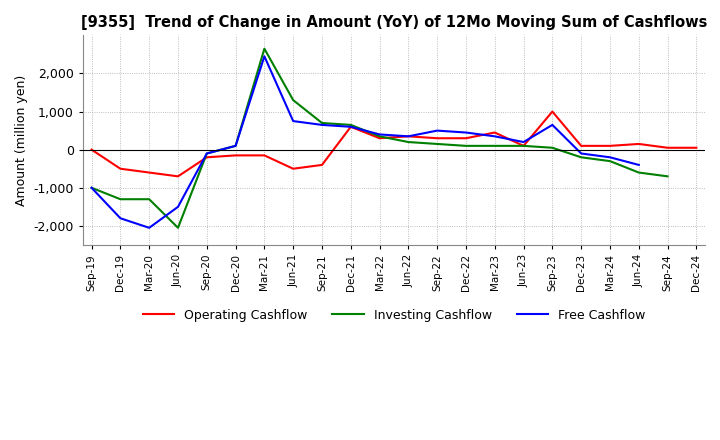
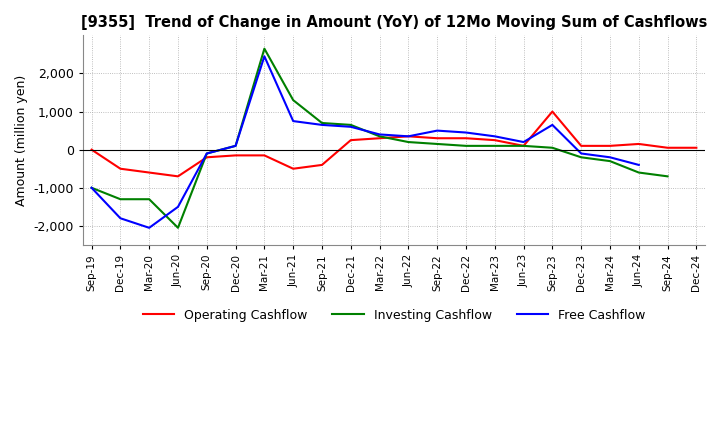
Operating Cashflow/Dec-21: 600 -> 250
Operating Cashflow/Mar-23: 450 -> 250
